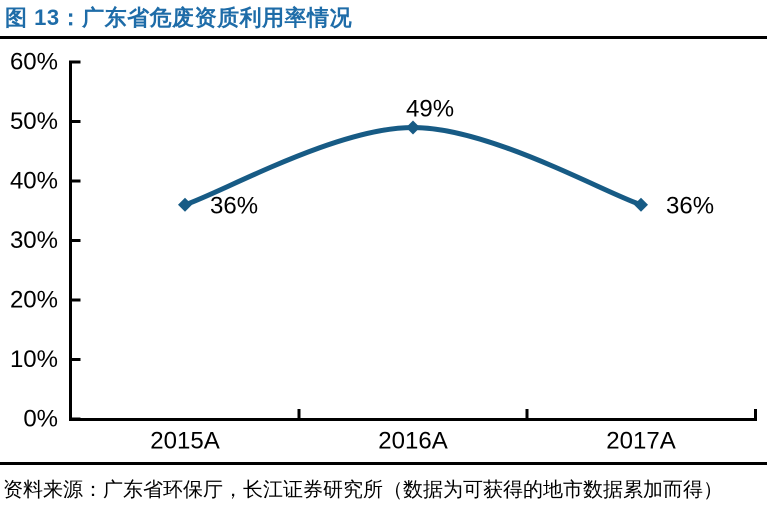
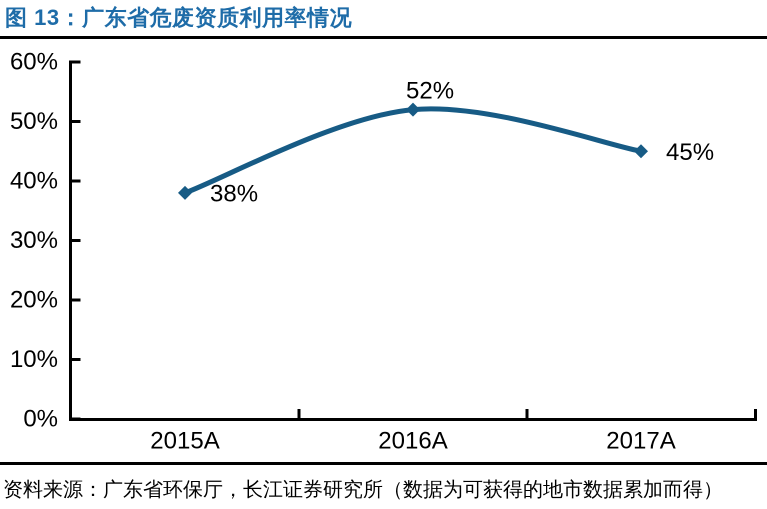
2015A: 36% -> 38%
2016A: 49% -> 52%
2017A: 36% -> 45%
